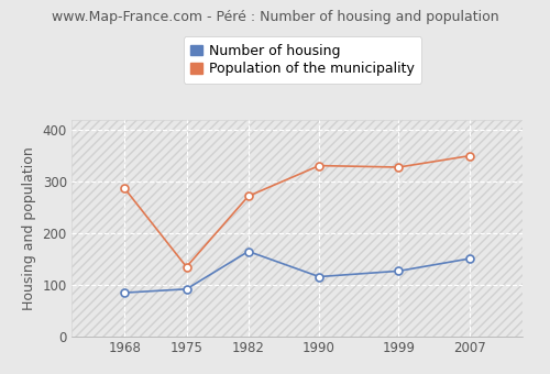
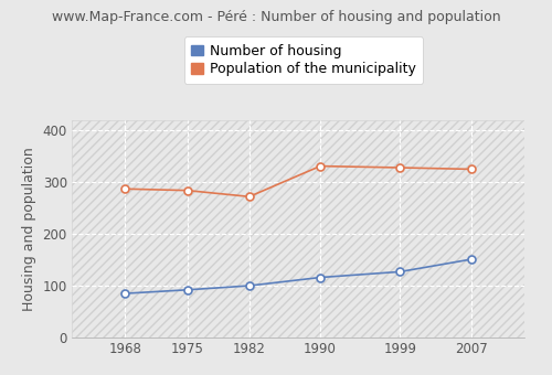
Population of the municipality/1975: 135 -> 284
Number of housing/1982: 165 -> 100
Population of the municipality/2007: 350 -> 325
